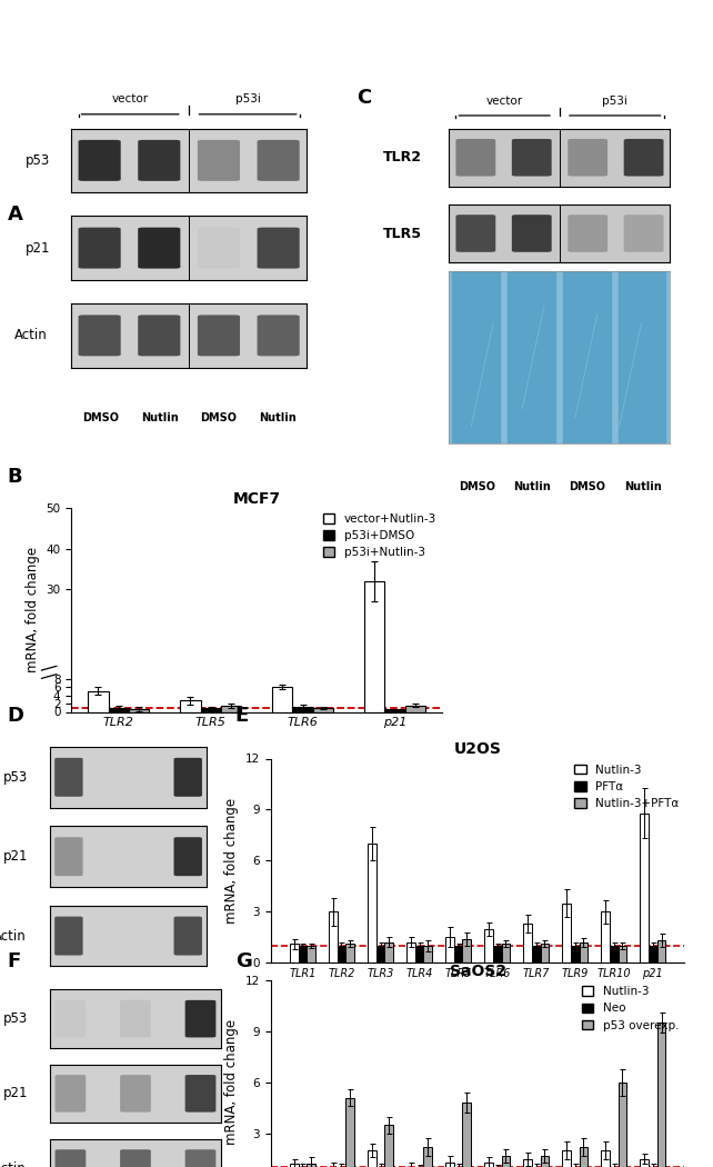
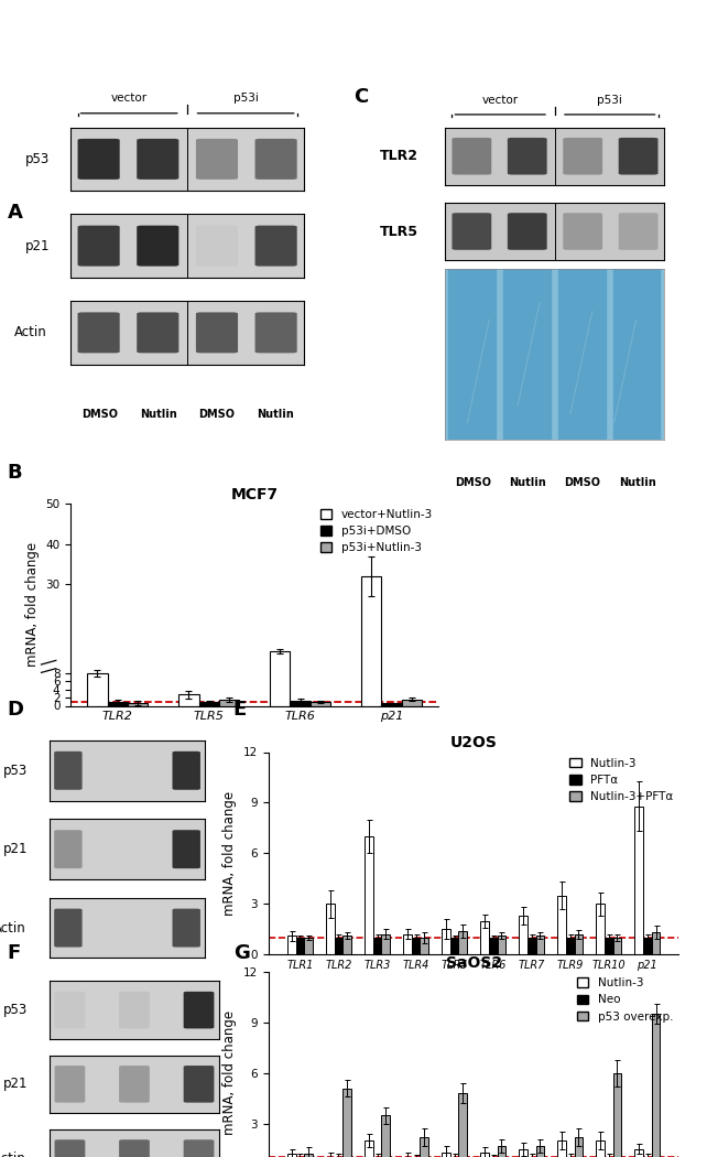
MCF7/vector+Nutlin-3/TLR2: 5.1 -> 8.0
MCF7/vector+Nutlin-3/TLR6: 6.1 -> 13.5
